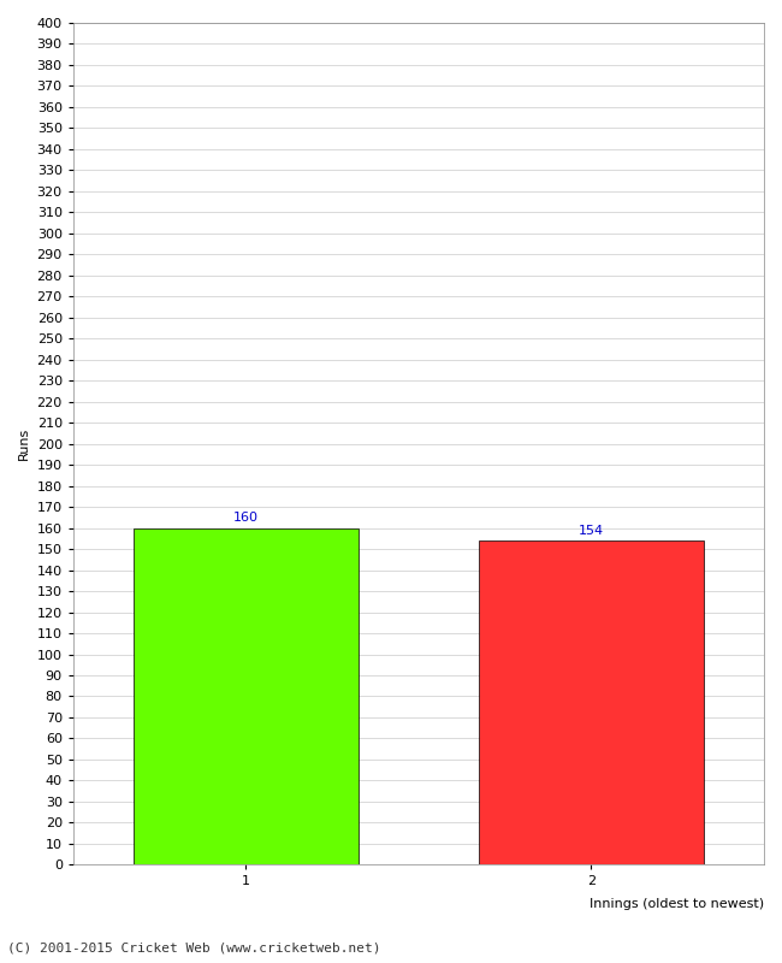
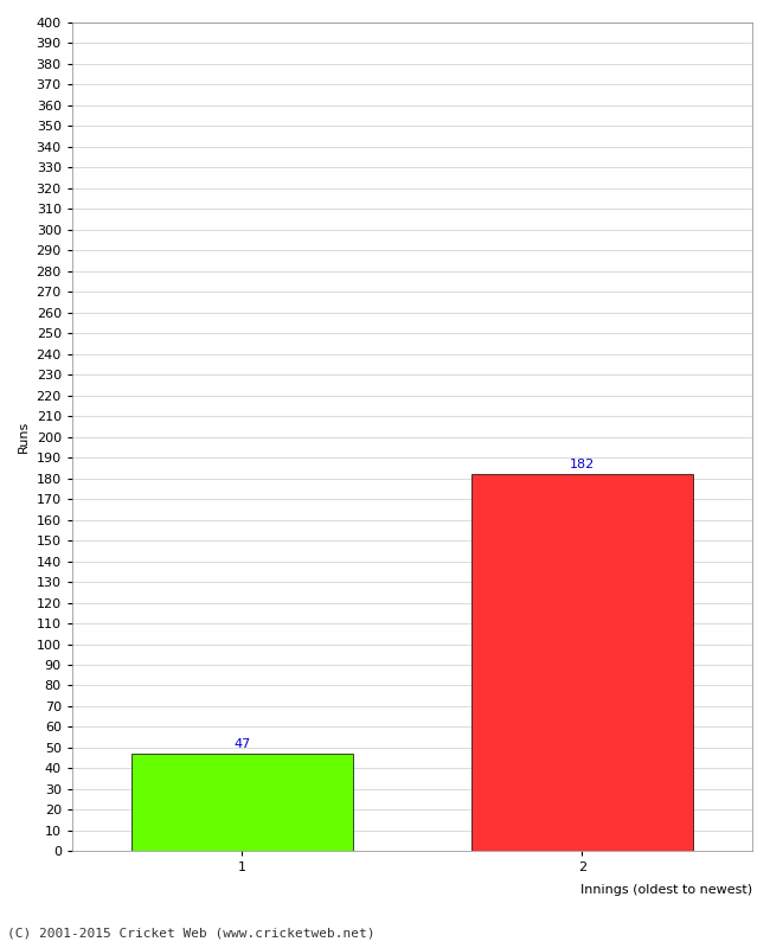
1: 160 -> 47
2: 154 -> 182
